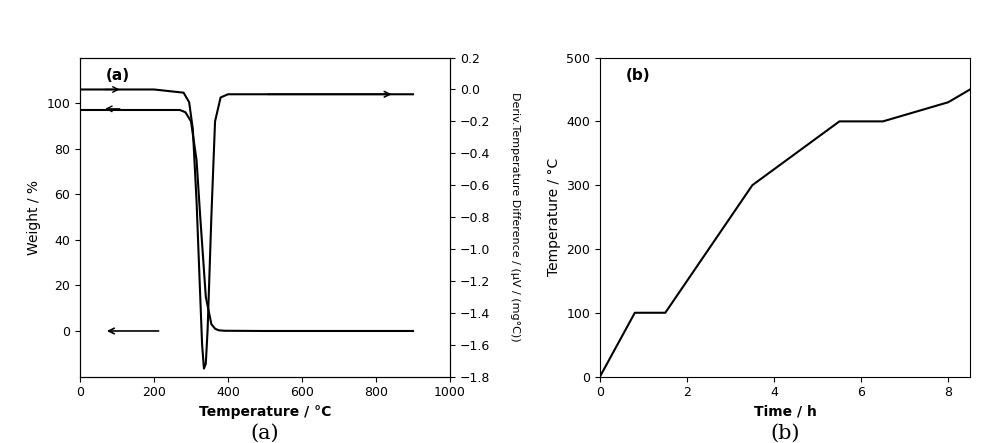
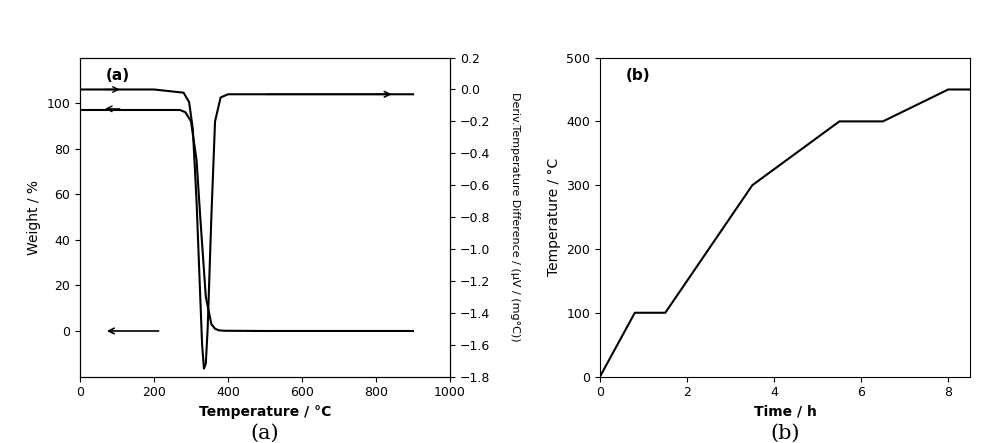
8: 430 -> 450
